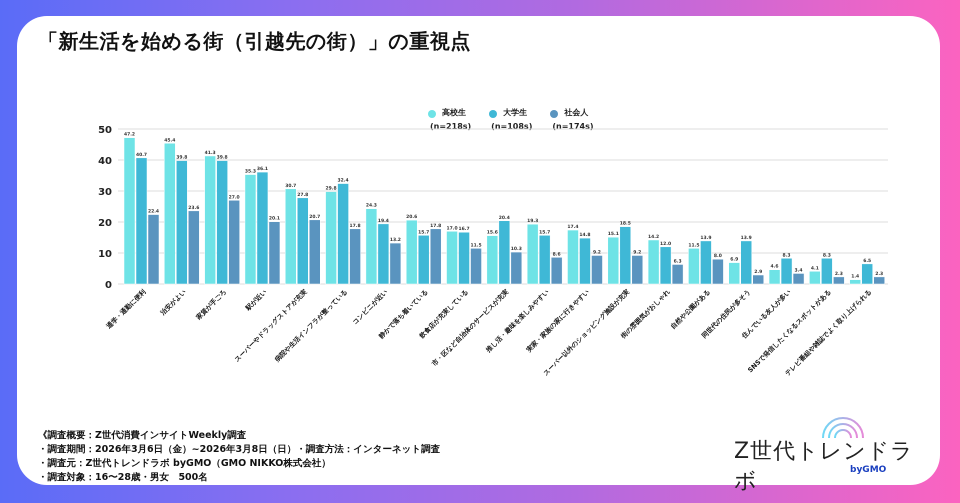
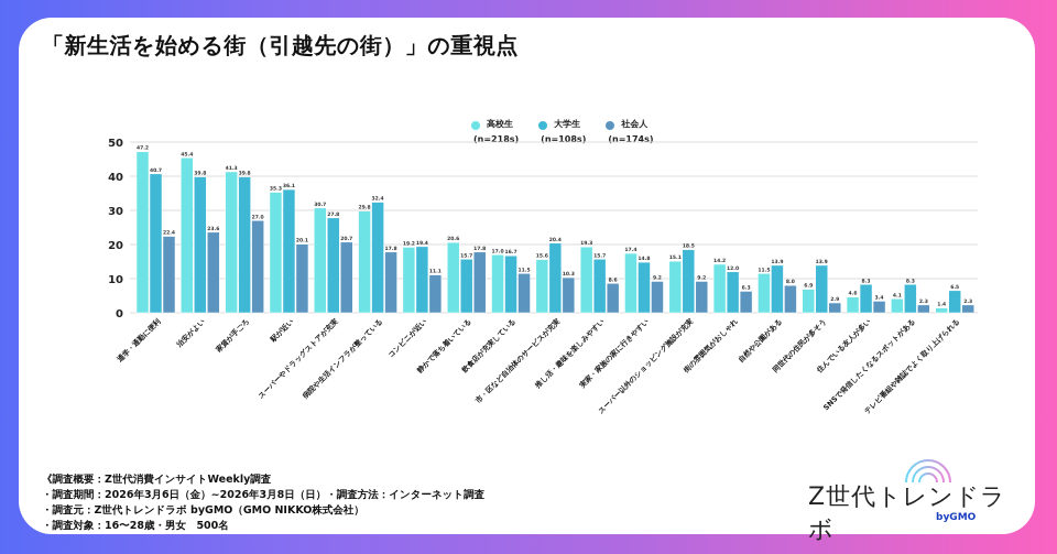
高校生 (n=218s)/コンビニが近い: 24.3 -> 19.2
社会人 (n=174s)/コンビニが近い: 13.2 -> 11.1
